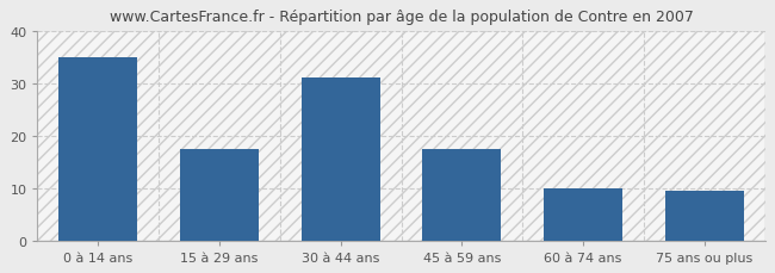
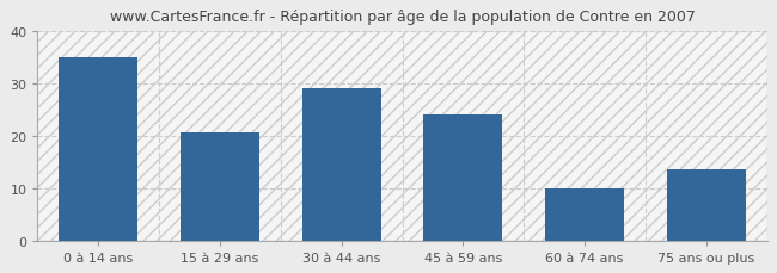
15 à 29 ans: 17.5 -> 20.5
30 à 44 ans: 31.0 -> 29.0
45 à 59 ans: 17.5 -> 24.0
75 ans ou plus: 9.5 -> 13.5
